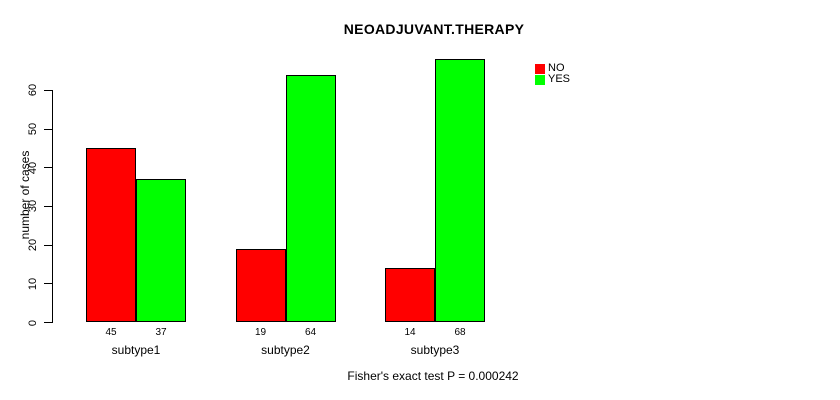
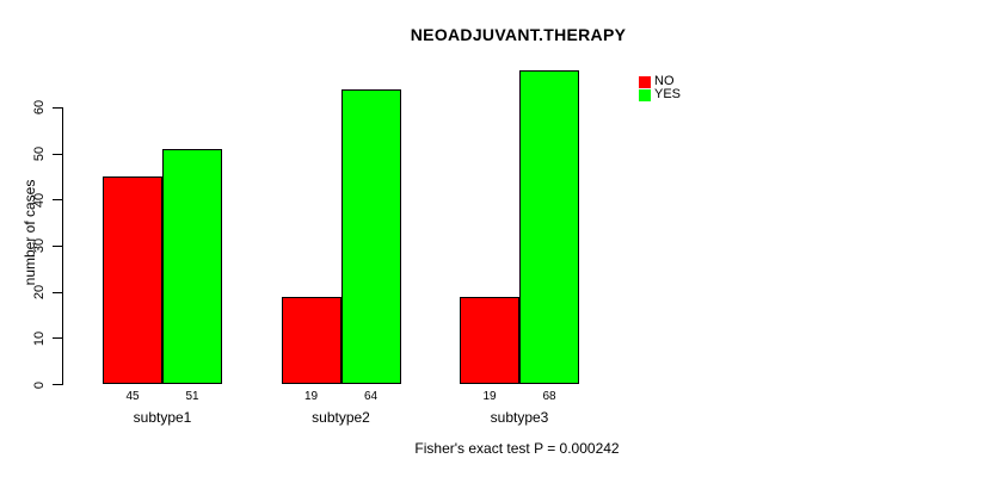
YES/subtype1: 37 -> 51
NO/subtype3: 14 -> 19
